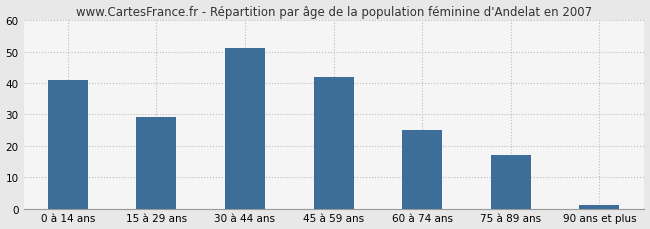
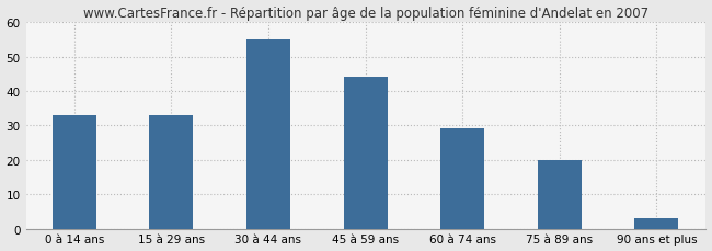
0 à 14 ans: 41 -> 33
15 à 29 ans: 29 -> 33
30 à 44 ans: 51 -> 55
45 à 59 ans: 42 -> 44
60 à 74 ans: 25 -> 29
75 à 89 ans: 17 -> 20
90 ans et plus: 1 -> 3
